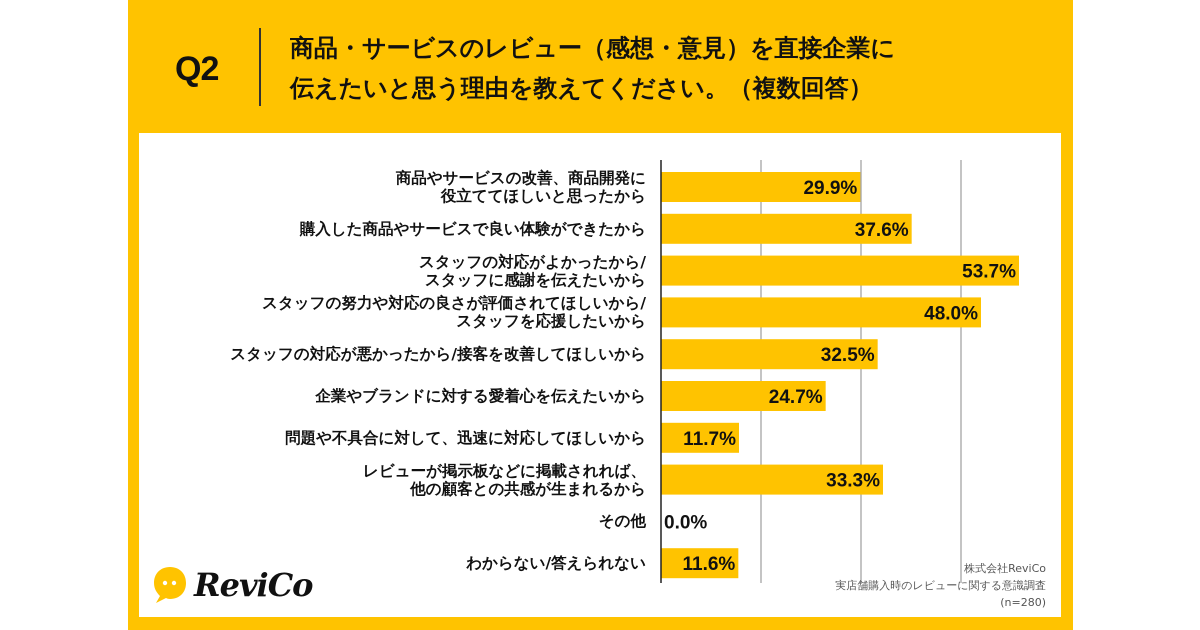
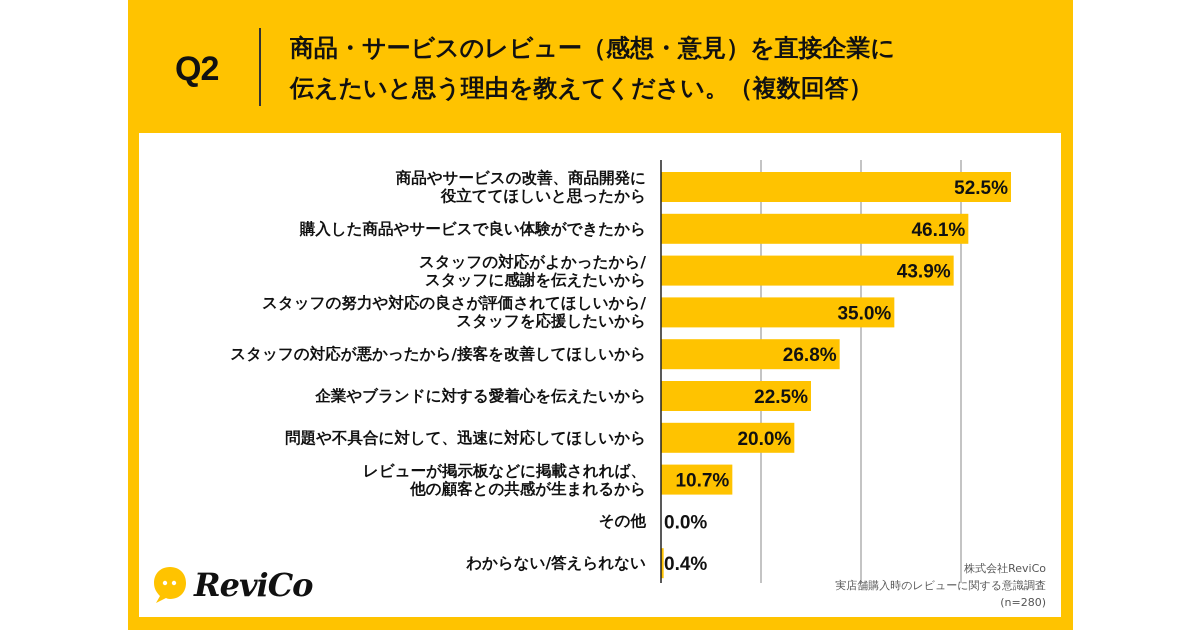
商品やサービスの改善、商品開発に 役立ててほしいと思ったから: 29.9% -> 52.5%
購入した商品やサービスで良い体験ができたから: 37.6% -> 46.1%
スタッフの対応がよかったから/ スタッフに感謝を伝えたいから: 53.7% -> 43.9%
スタッフの努力や対応の良さが評価されてほしいから/ スタッフを応援したいから: 48.0% -> 35.0%
スタッフの対応が悪かったから/接客を改善してほしいから: 32.5% -> 26.8%
企業やブランドに対する愛着心を伝えたいから: 24.7% -> 22.5%
問題や不具合に対して、迅速に対応してほしいから: 11.7% -> 20.0%
レビューが掲示板などに掲載されれば、 他の顧客との共感が生まれるから: 33.3% -> 10.7%
わからない/答えられない: 11.6% -> 0.4%
